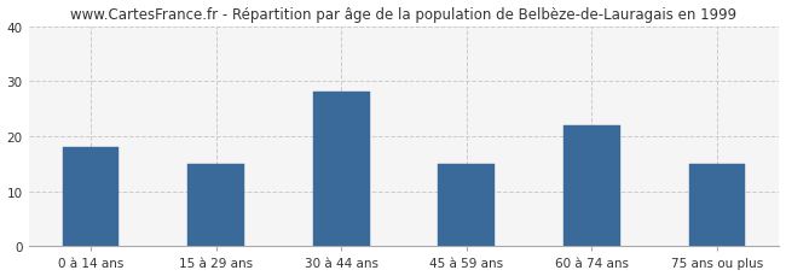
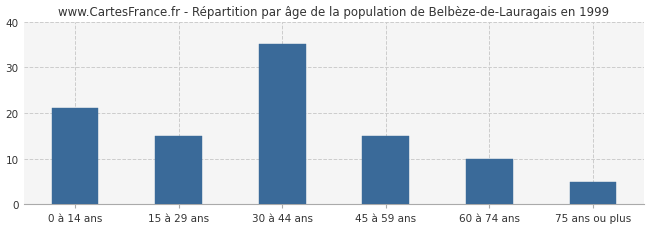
0 à 14 ans: 18 -> 21
30 à 44 ans: 28 -> 35
60 à 74 ans: 22 -> 10
75 ans ou plus: 15 -> 5
